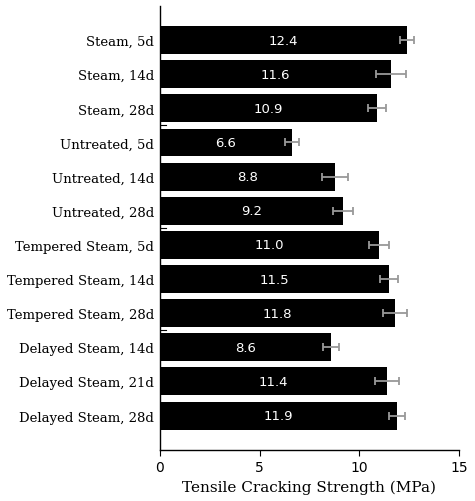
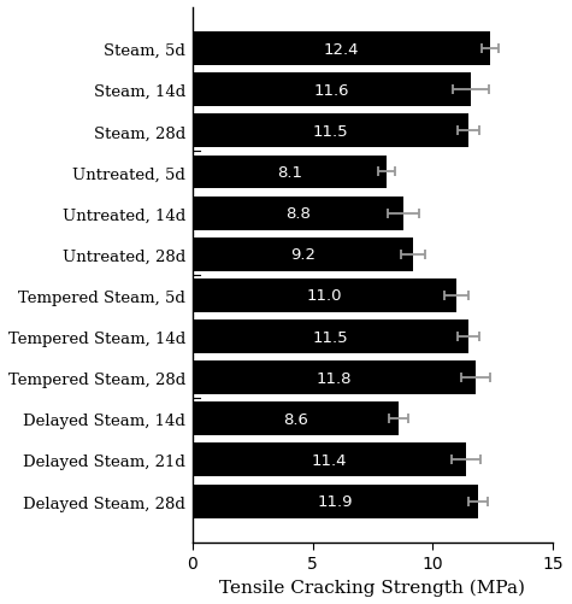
Steam, 28d: 10.9 -> 11.5
Untreated, 5d: 6.6 -> 8.1
